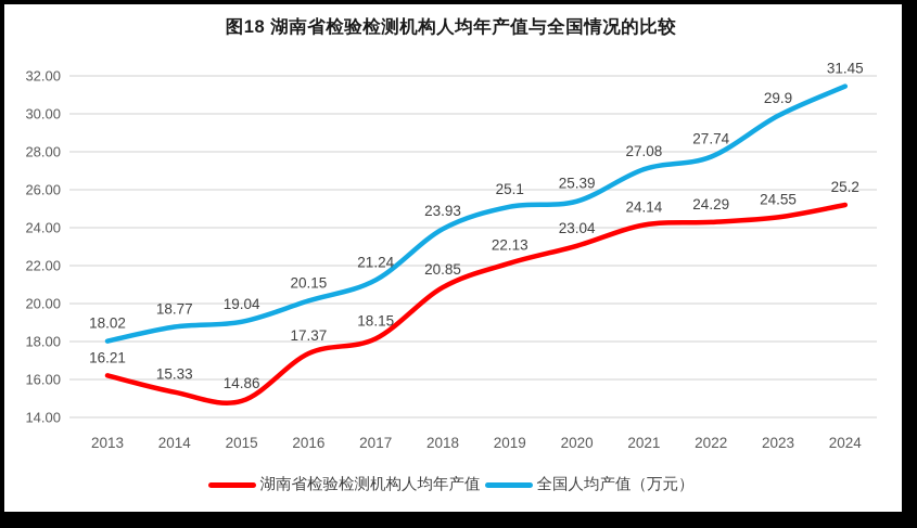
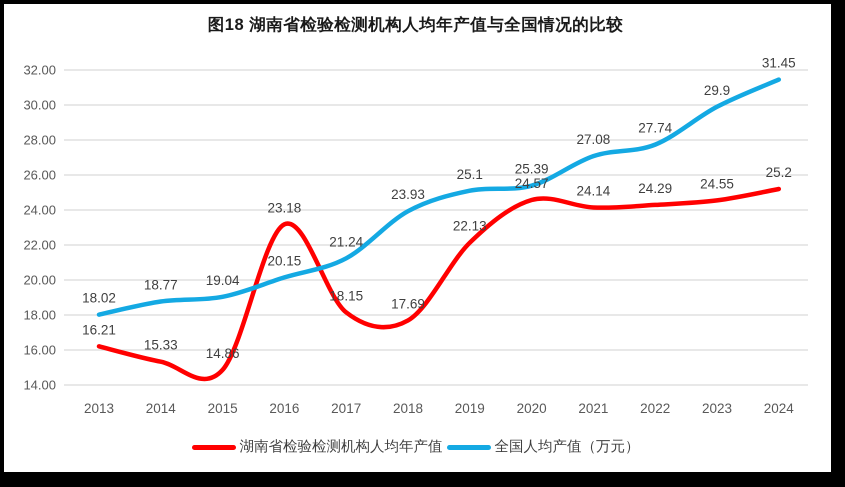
湖南省检验检测机构人均年产值/2016: 17.37 -> 23.18
湖南省检验检测机构人均年产值/2018: 20.85 -> 17.69
湖南省检验检测机构人均年产值/2020: 23.04 -> 24.57
